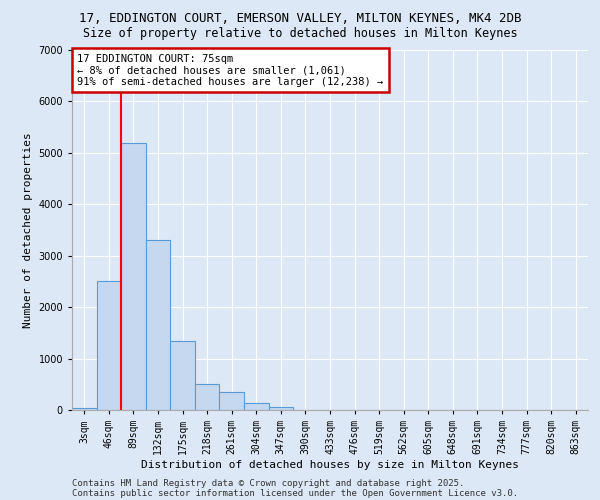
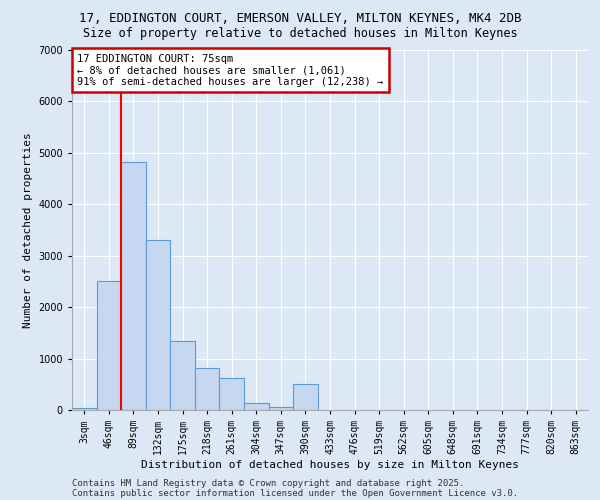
89sqm: 5200 -> 4820
218sqm: 500 -> 820
261sqm: 350 -> 620
390sqm: 0 -> 500
